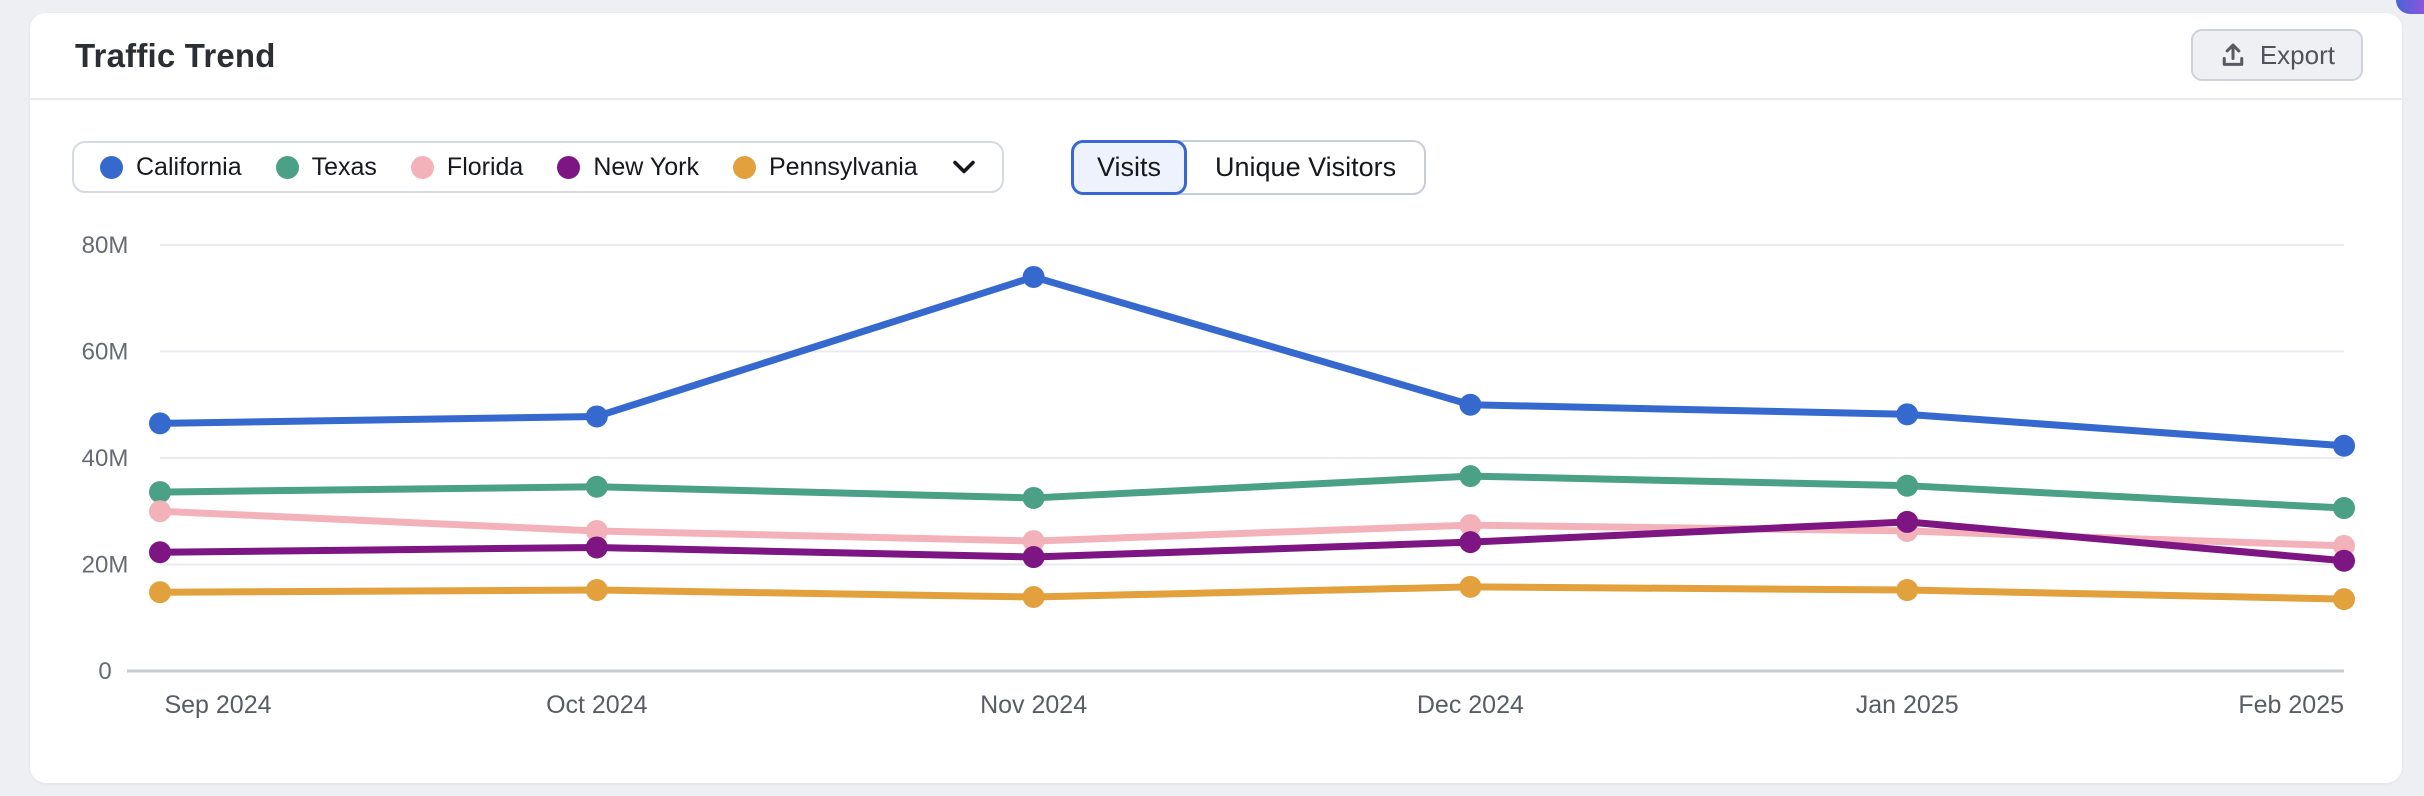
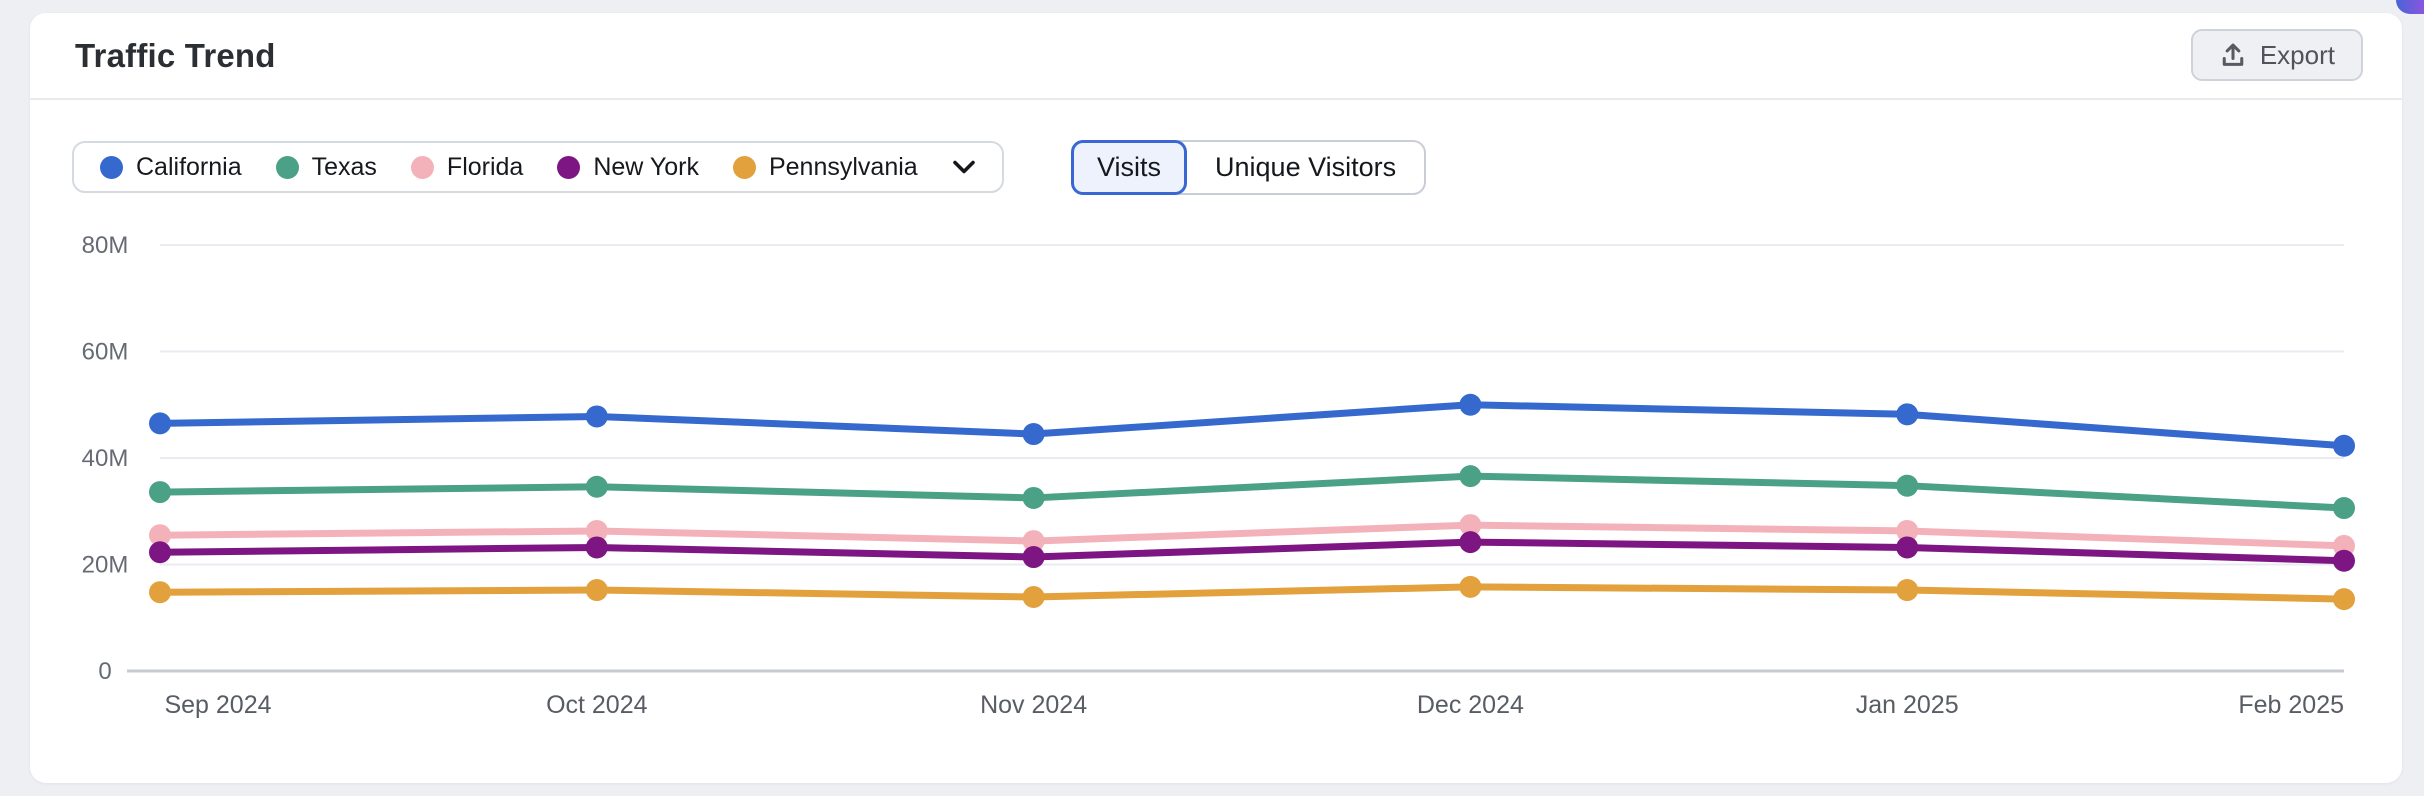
Florida/Sep 2024: 30M -> 26M
California/Nov 2024: 74M -> 44M
New York/Jan 2025: 28M -> 23M
